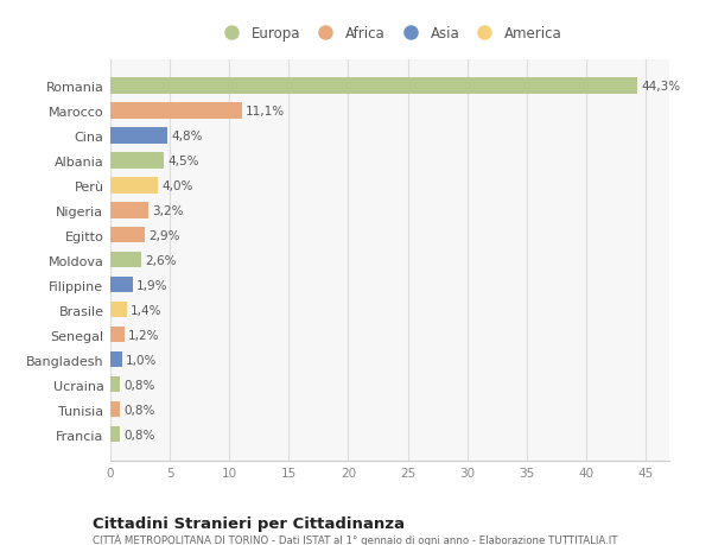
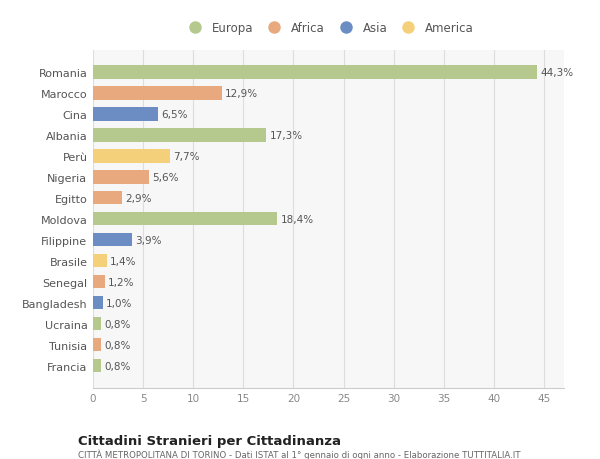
Marocco: 11,1% -> 12,9%
Cina: 4,8% -> 6,5%
Albania: 4,5% -> 17,3%
Perù: 4,0% -> 7,7%
Nigeria: 3,2% -> 5,6%
Moldova: 2,6% -> 18,4%
Filippine: 1,9% -> 3,9%
